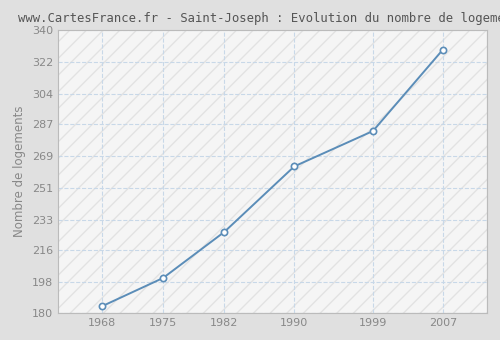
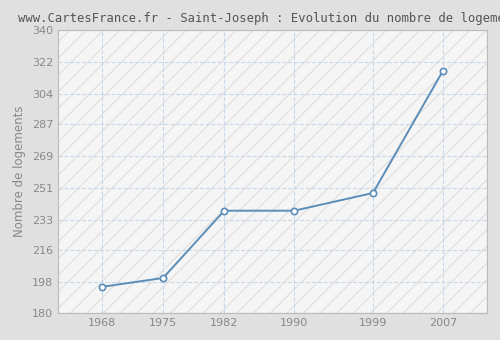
1968: 184 -> 195
1982: 226 -> 238
1990: 263 -> 238
1999: 283 -> 248
2007: 329 -> 317
